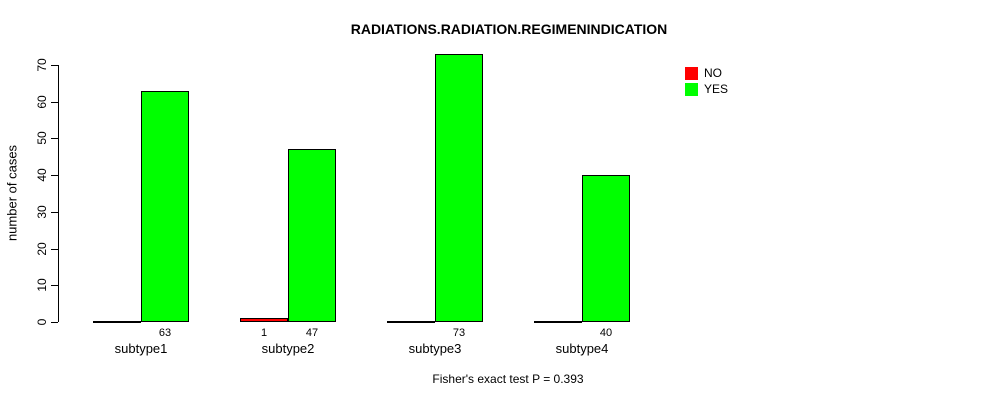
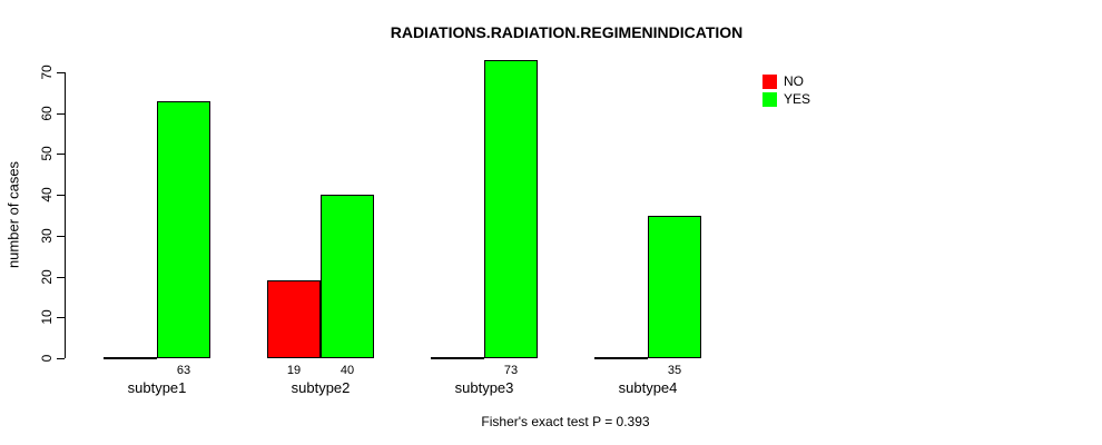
NO/subtype2: 1 -> 19
YES/subtype2: 47 -> 40
YES/subtype4: 40 -> 35
